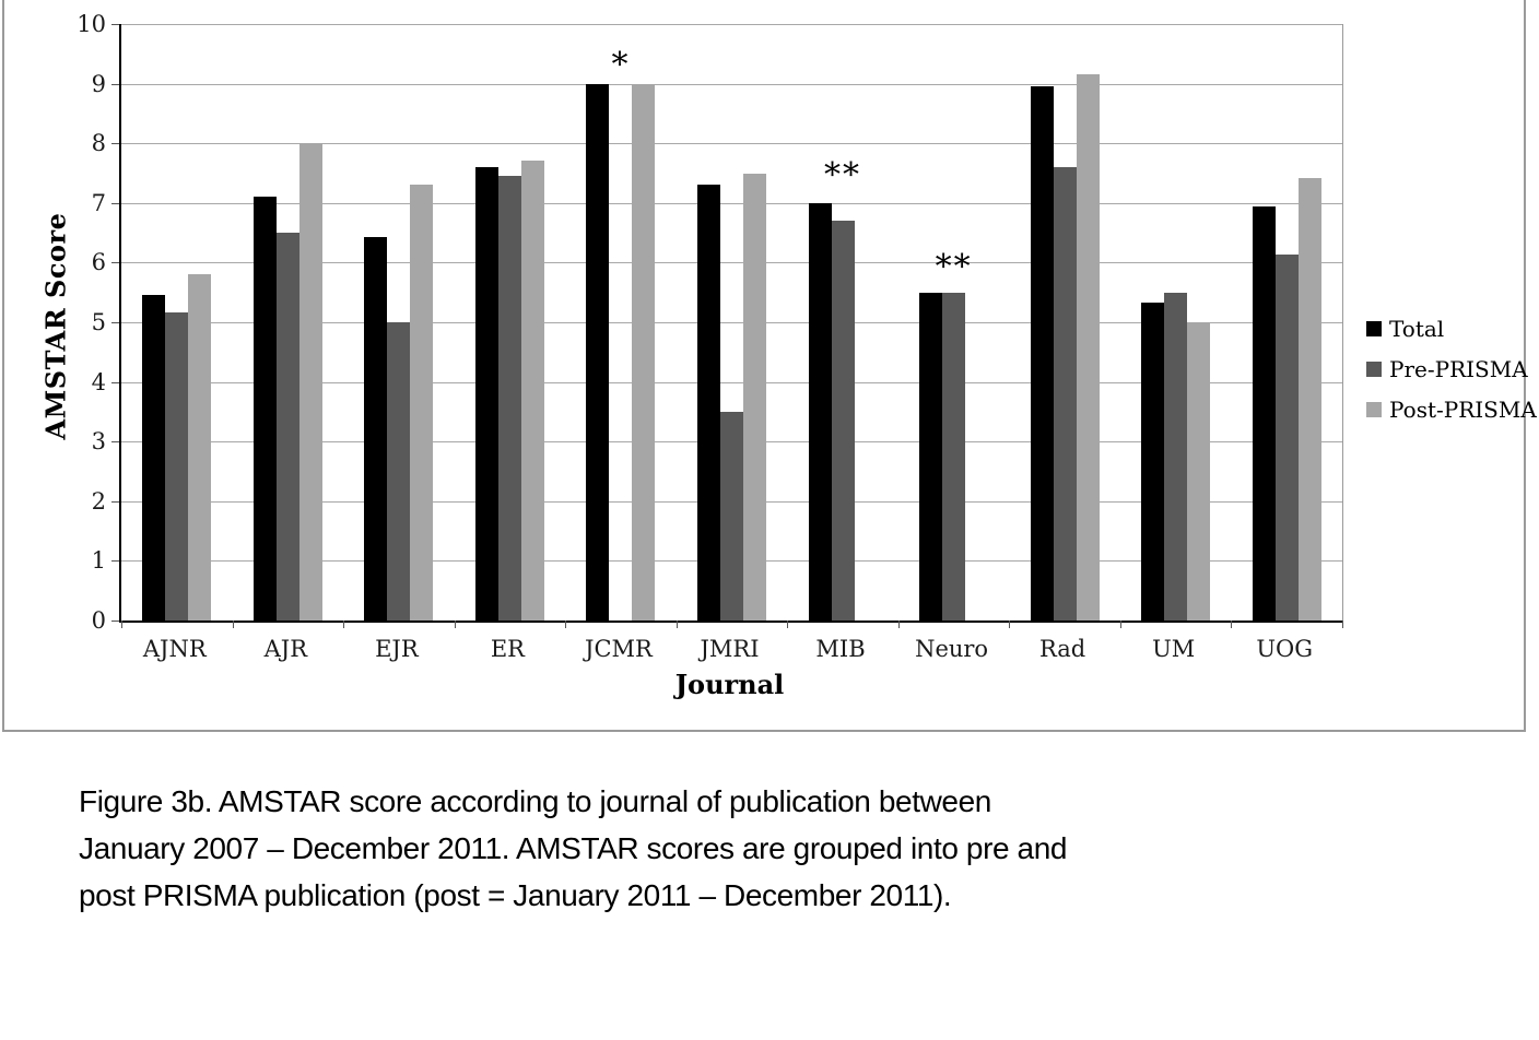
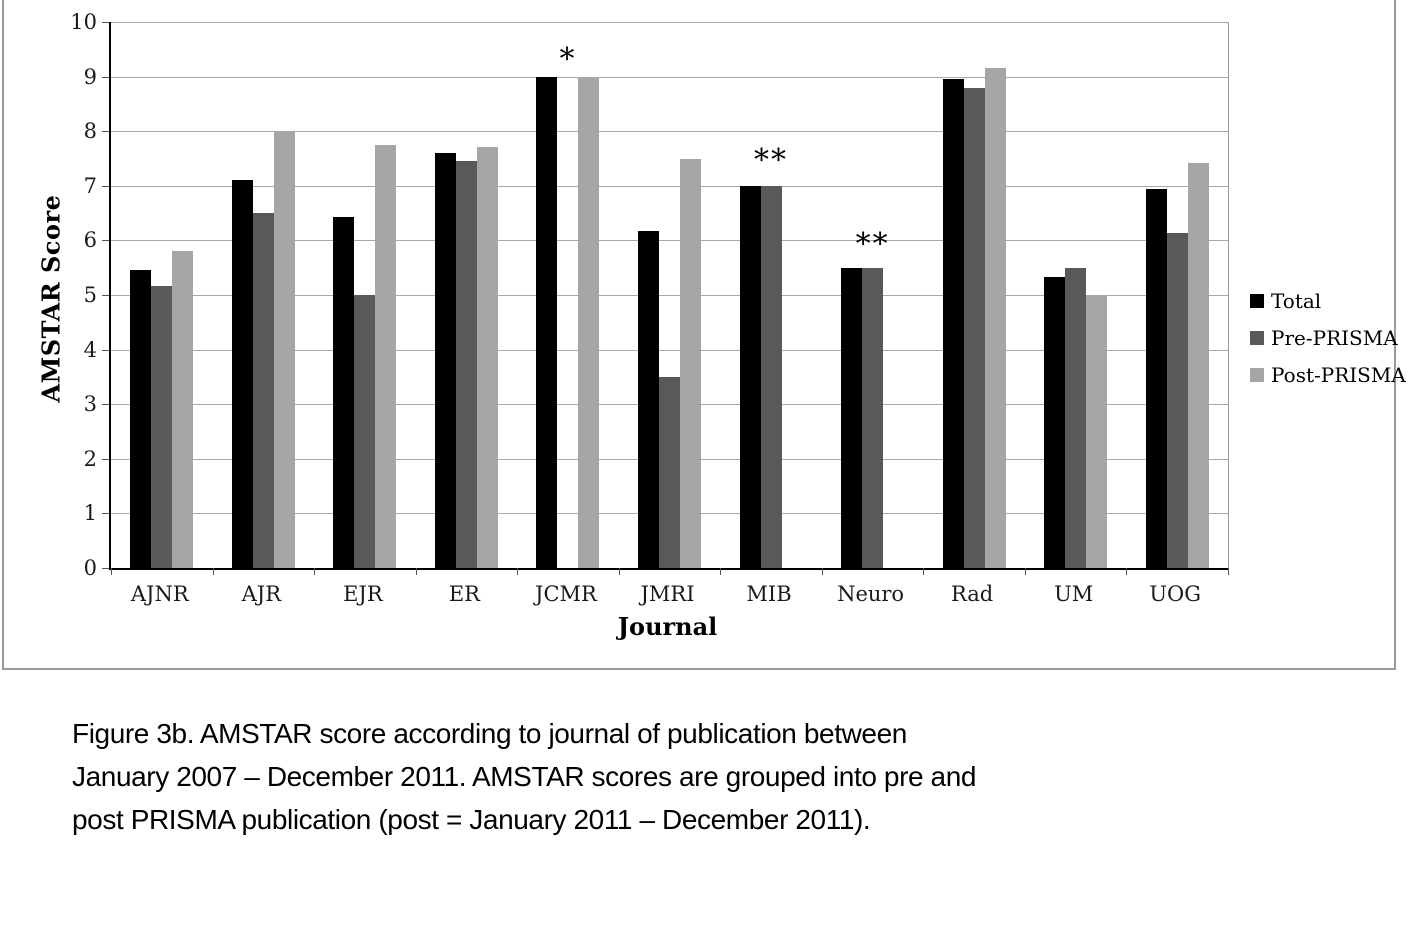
Post-PRISMA/EJR: 7.3 -> 7.8
Total/JMRI: 7.3 -> 6.2
Pre-PRISMA/MIB: 6.7 -> 7.0
Pre-PRISMA/Rad: 7.6 -> 8.8
